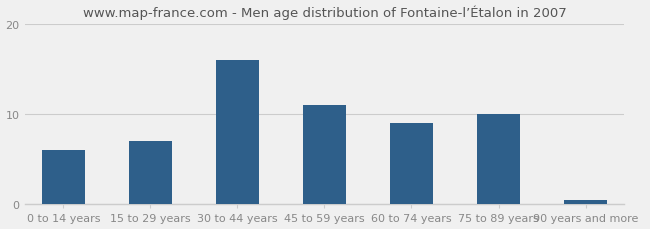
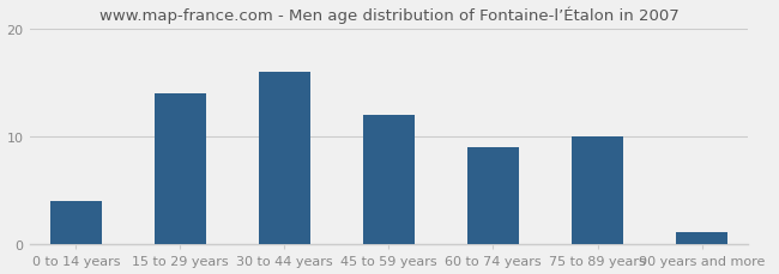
0 to 14 years: 6.0 -> 4.0
15 to 29 years: 7.0 -> 14.0
45 to 59 years: 11.0 -> 12.0
90 years and more: 0.5 -> 1.2
